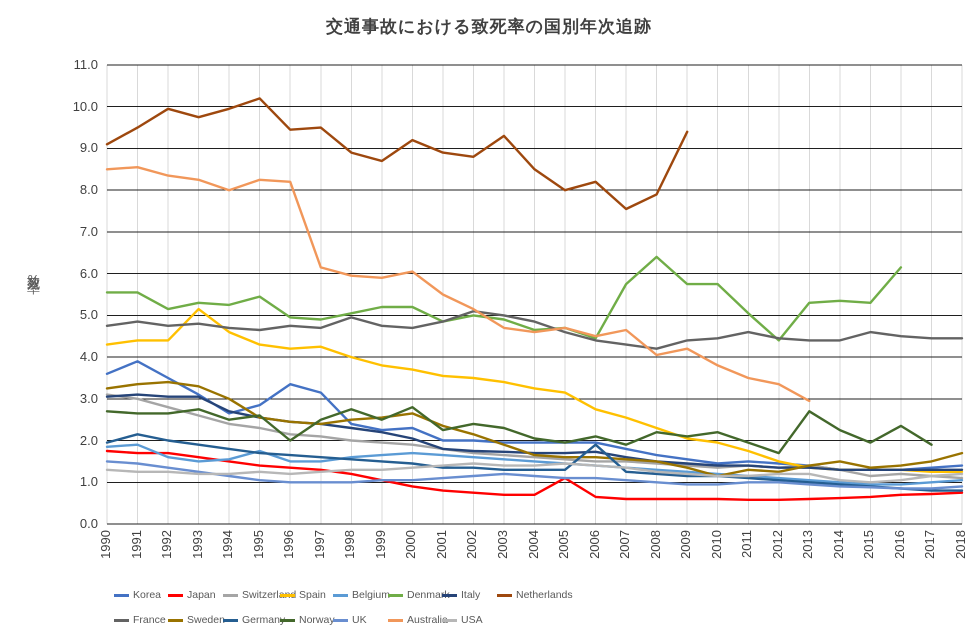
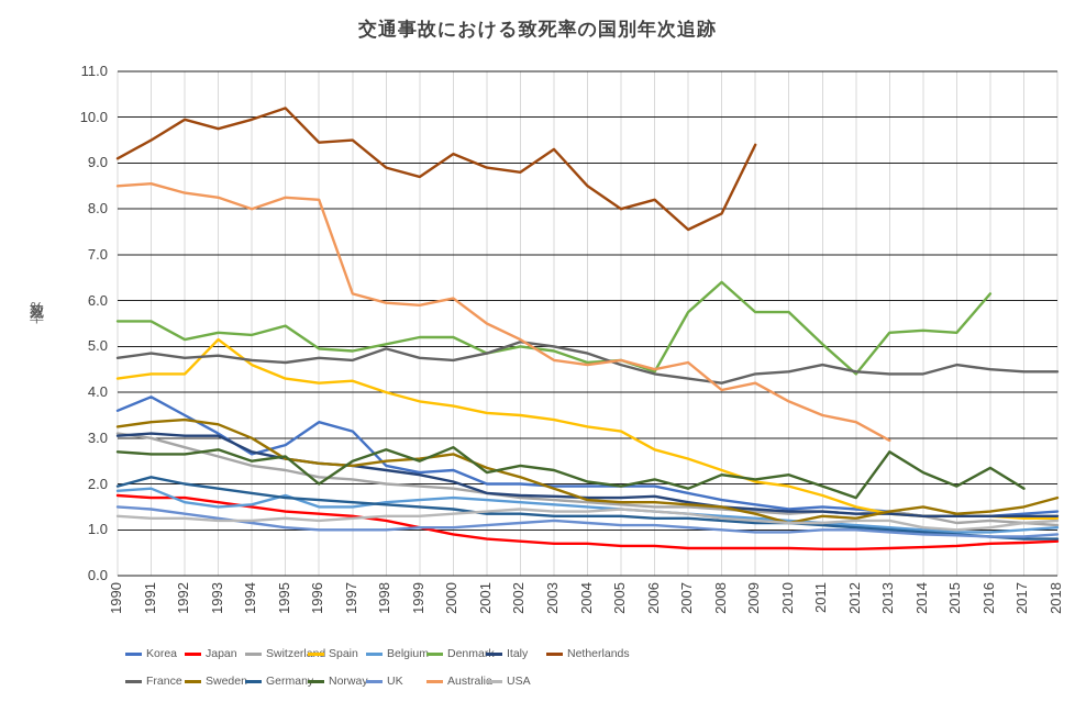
Japan/2005: 1.1 -> 0.7
Germany/2006: 1.9 -> 1.2
